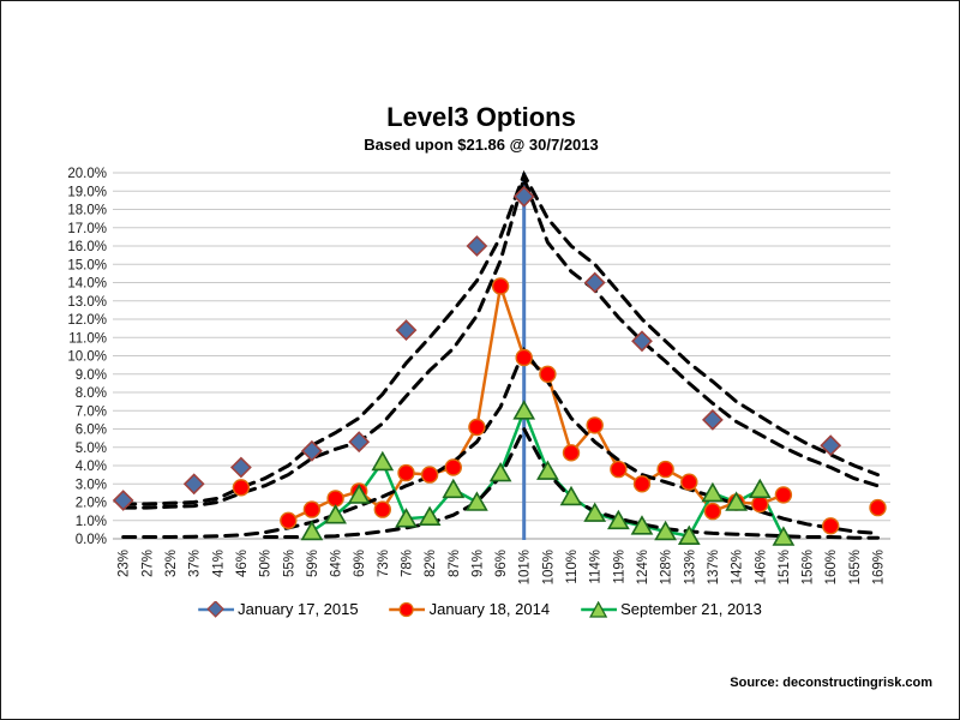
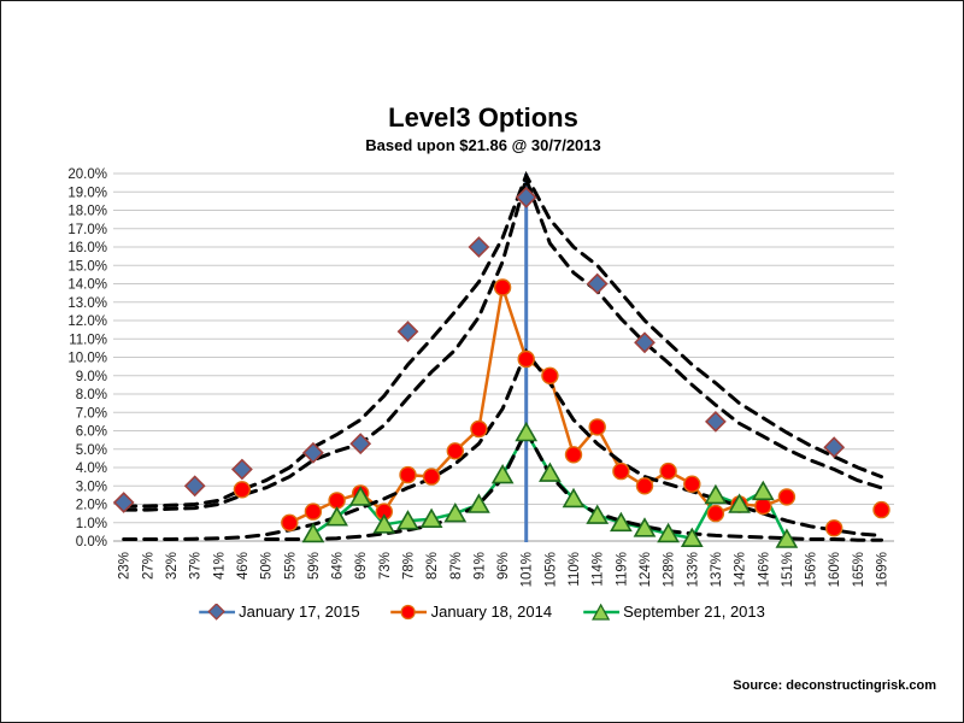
September 21, 2013/73%: 4.2% -> 0.9%
January 18, 2014/87%: 3.9% -> 4.9%
September 21, 2013/87%: 2.7% -> 1.5%
September 21, 2013/101%: 7.0% -> 5.9%
